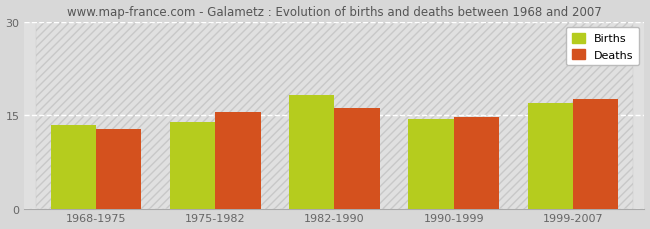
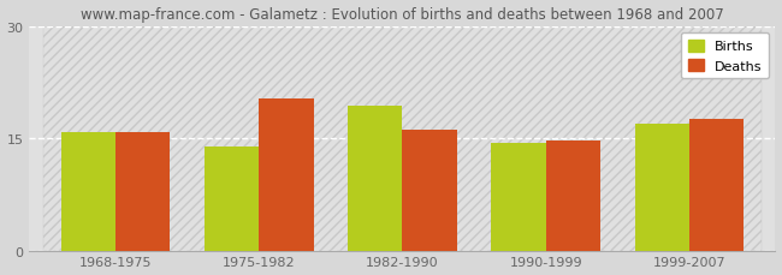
Births/1968-1975: 13.5 -> 15.8
Deaths/1968-1975: 12.8 -> 15.8
Deaths/1975-1982: 15.5 -> 20.4
Births/1982-1990: 18.2 -> 19.4
